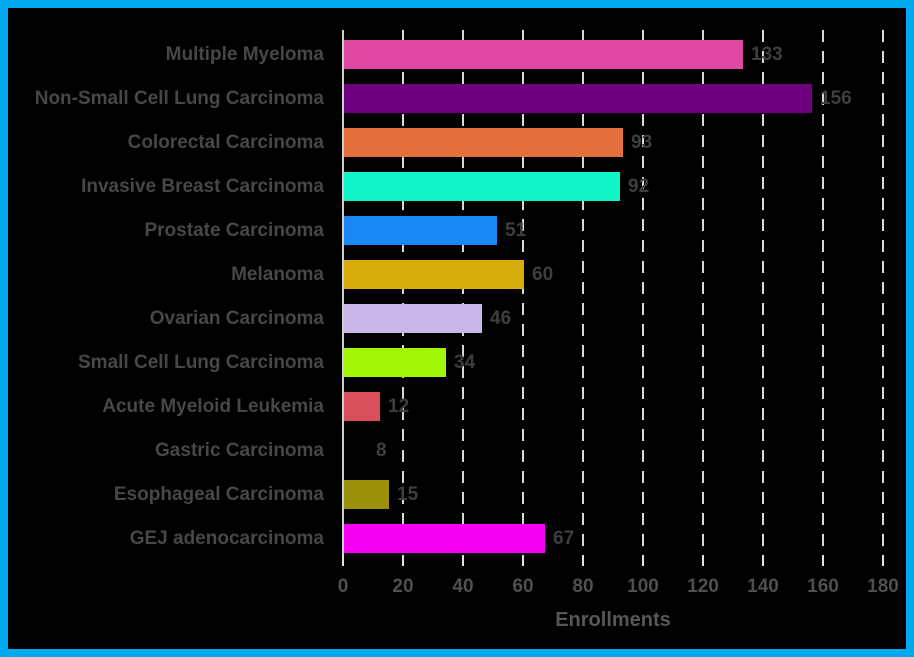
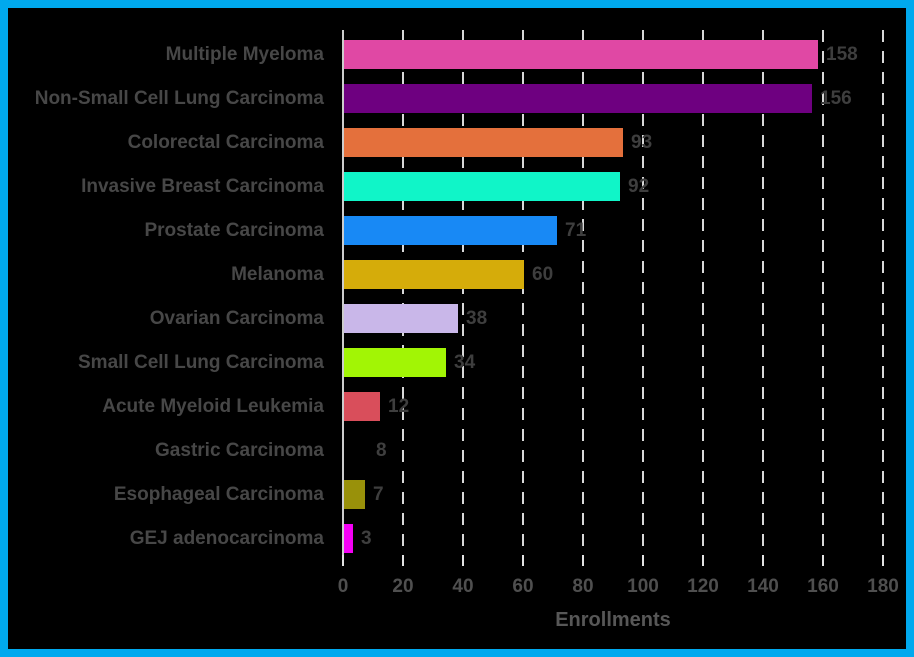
Multiple Myeloma: 133 -> 158
Prostate Carcinoma: 51 -> 71
Ovarian Carcinoma: 46 -> 38
Esophageal Carcinoma: 15 -> 7
GEJ adenocarcinoma: 67 -> 3
